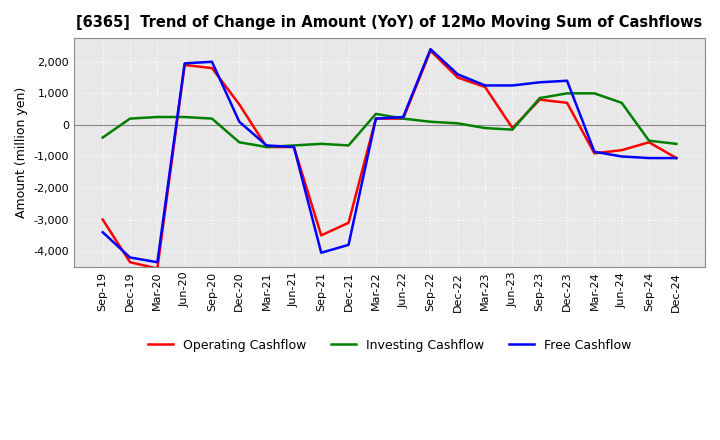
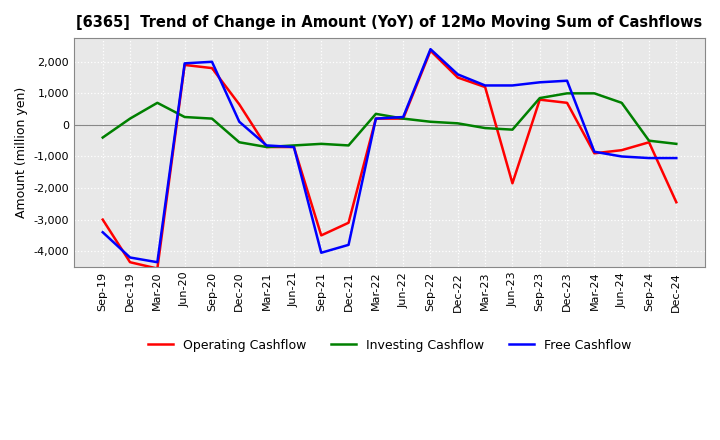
Investing Cashflow/Mar-20: 250 -> 700
Operating Cashflow/Jun-23: -100 -> -1,850
Operating Cashflow/Dec-24: -1,050 -> -2,450
